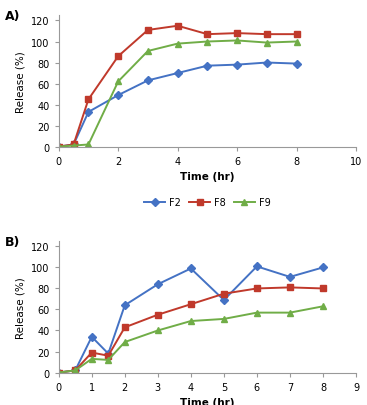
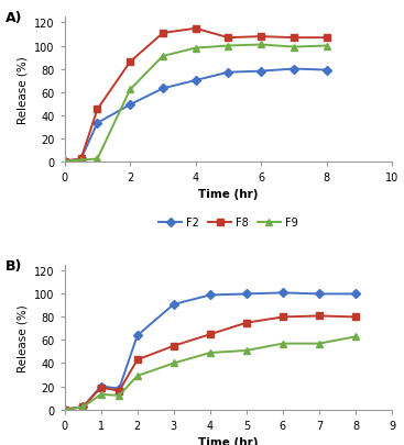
F9/1: 34 -> 20
F9/3: 84 -> 91
F9/5: 69 -> 100
F9/7: 91 -> 100
